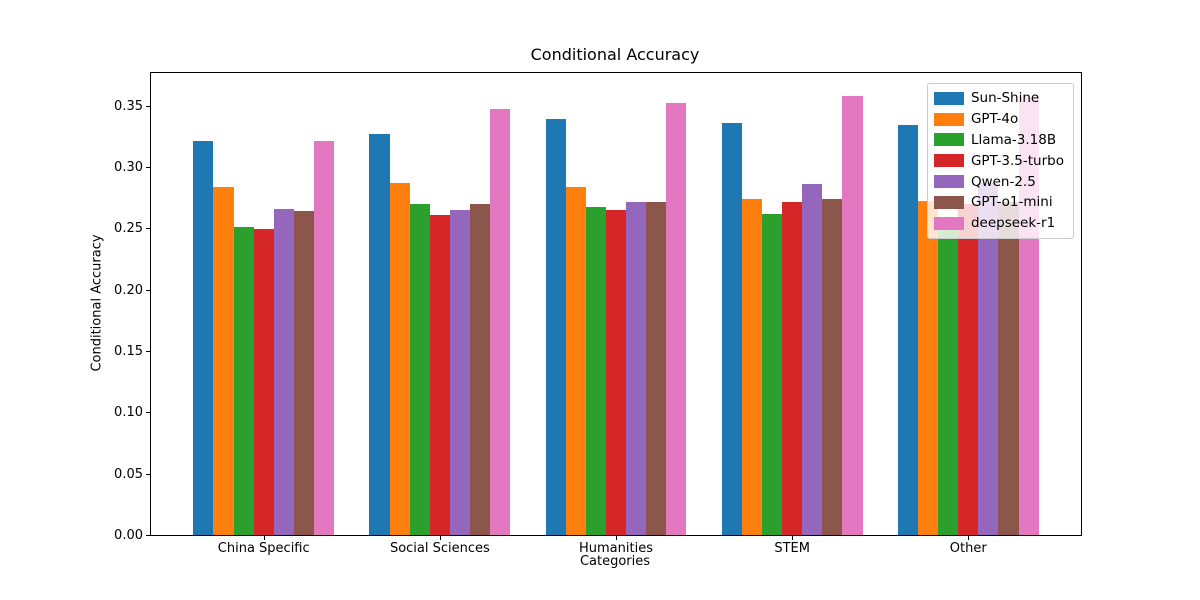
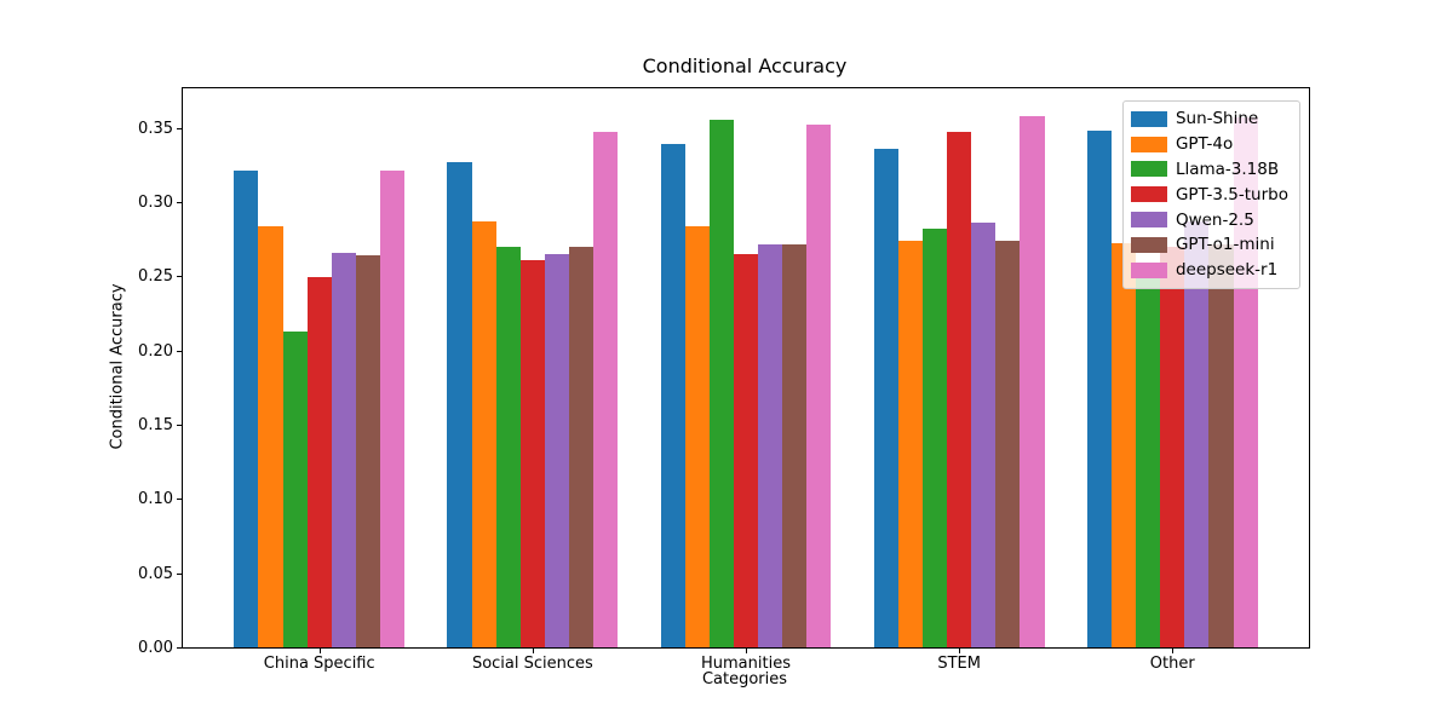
Llama-3.18B/China Specific: 0.251 -> 0.213
Llama-3.18B/Humanities: 0.267 -> 0.355
Llama-3.18B/STEM: 0.262 -> 0.282
GPT-3.5-turbo/STEM: 0.271 -> 0.347
Sun-Shine/Other: 0.334 -> 0.348
